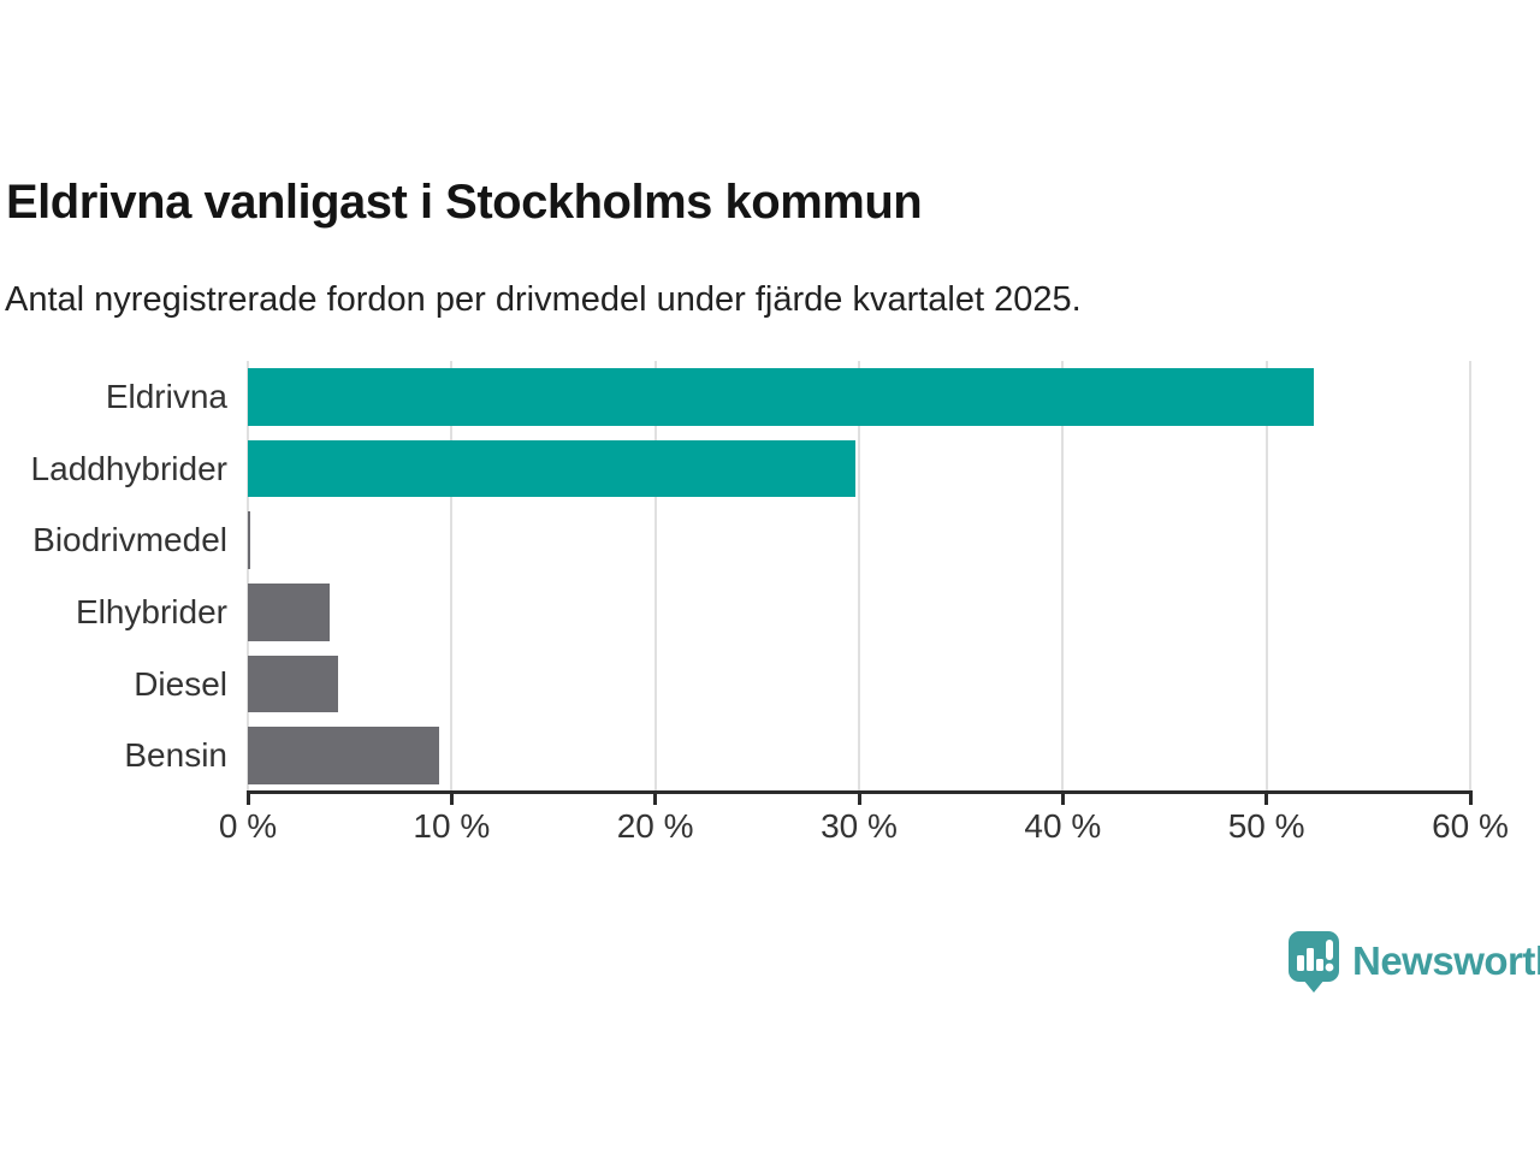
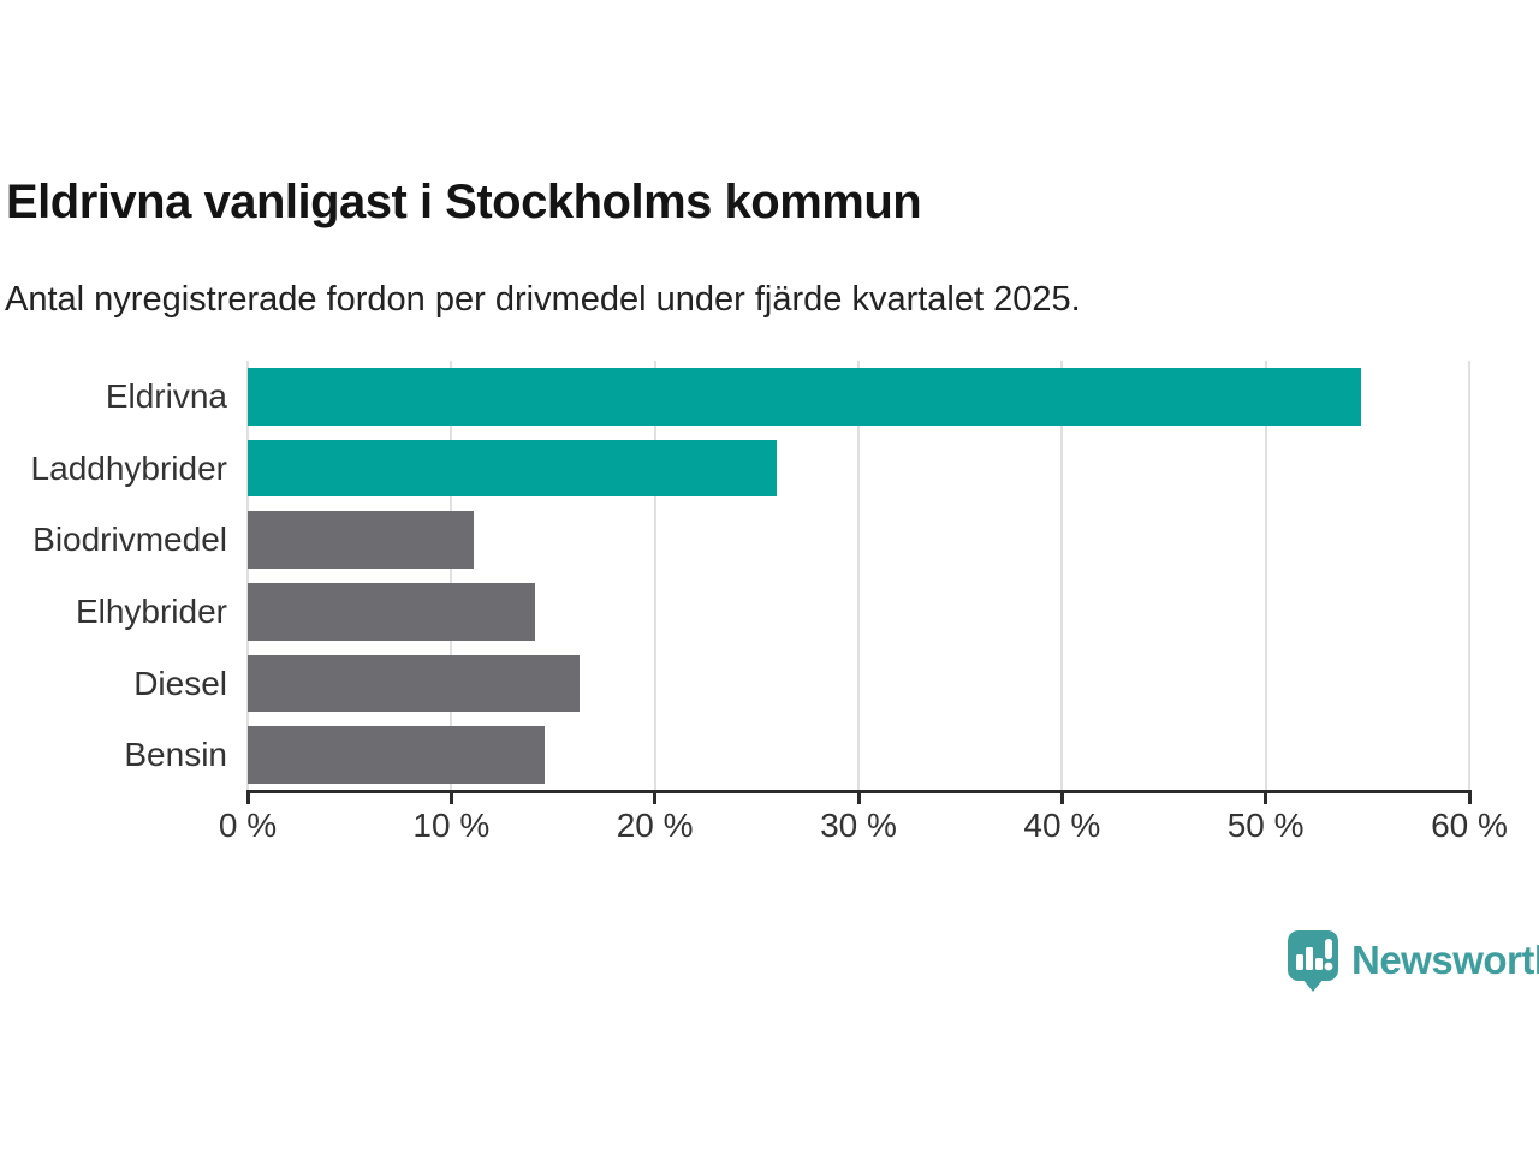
Eldrivna: 52.3% -> 54.7%
Laddhybrider: 29.8% -> 26.0%
Biodrivmedel: 0.1% -> 11.1%
Elhybrider: 4.0% -> 14.1%
Diesel: 4.4% -> 16.3%
Bensin: 9.4% -> 14.6%
